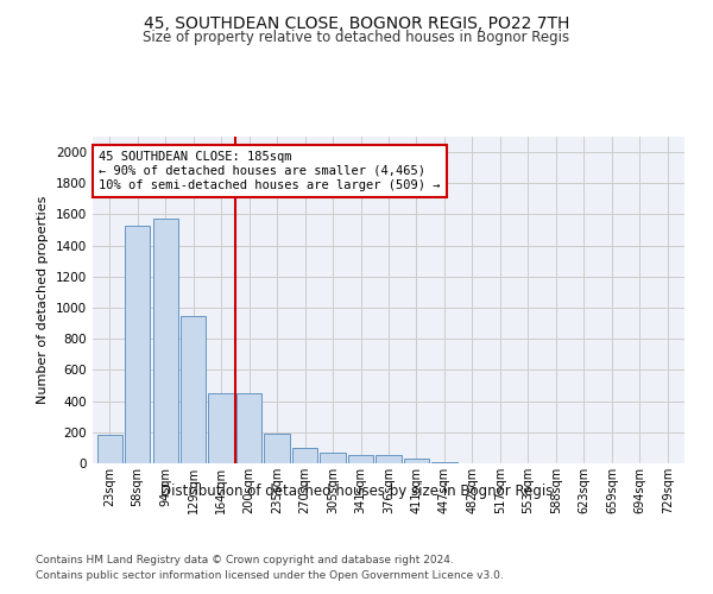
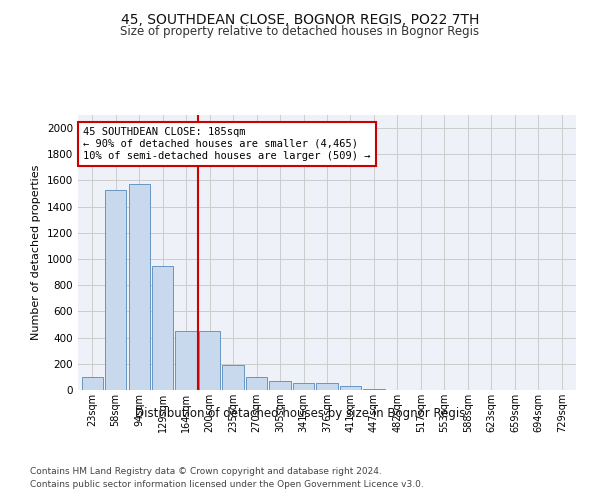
23sqm: 180 -> 100
